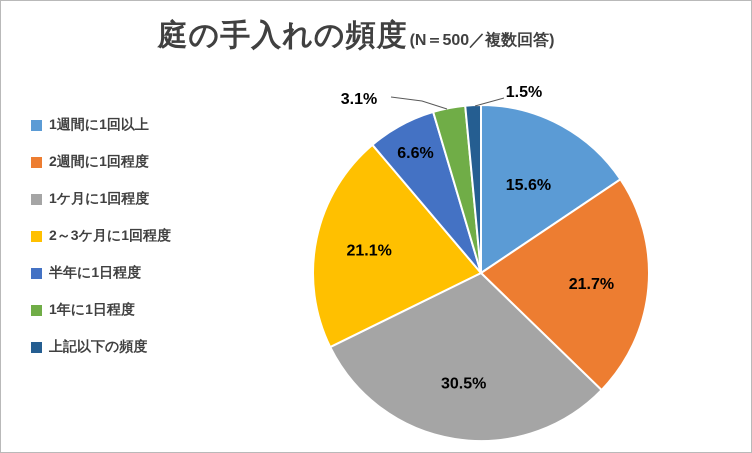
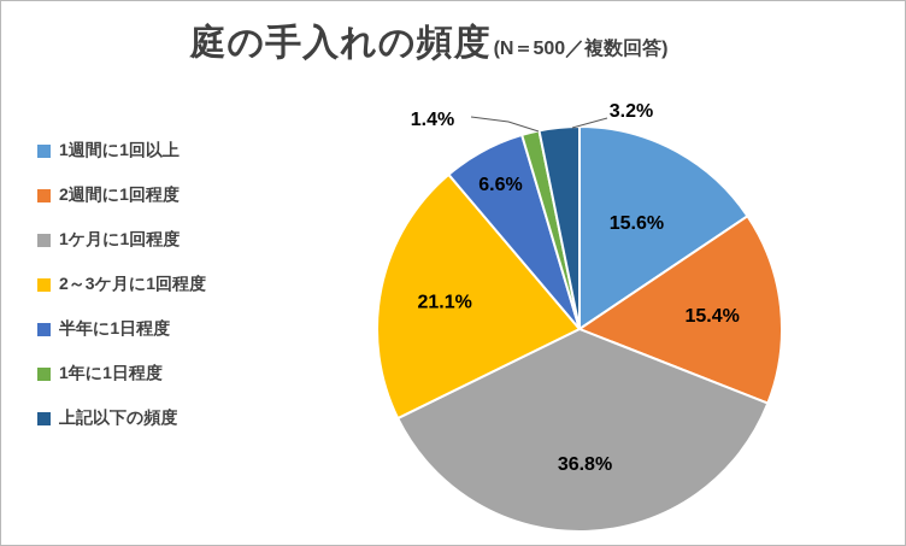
2週間に1回程度: 21.7% -> 15.4%
1ケ月に1回程度: 30.5% -> 36.8%
1年に1日程度: 3.1% -> 1.4%
上記以下の頻度: 1.5% -> 3.2%
